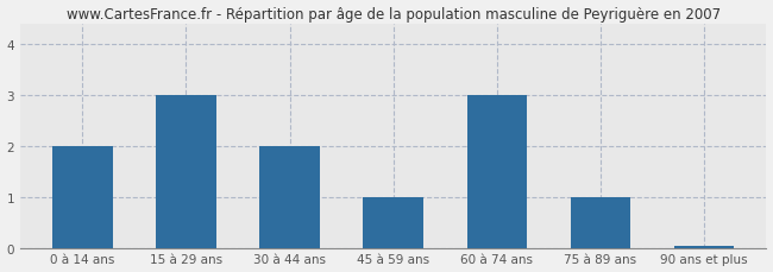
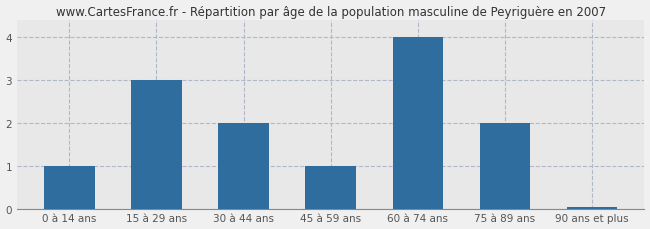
0 à 14 ans: 2.00 -> 1.00
60 à 74 ans: 3.00 -> 4.00
75 à 89 ans: 1.00 -> 2.00
